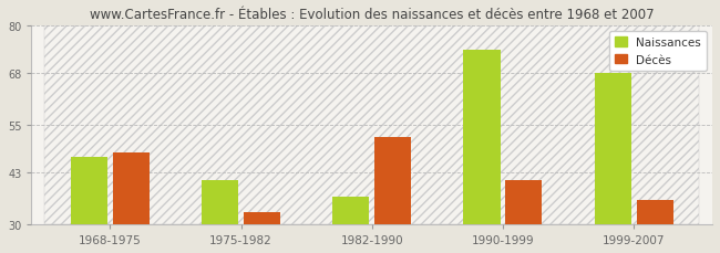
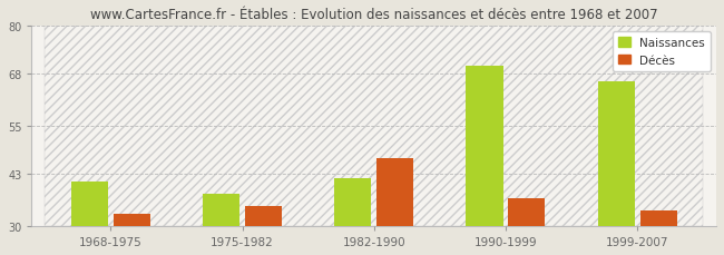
Naissances/1968-1975: 47 -> 41
Décès/1968-1975: 48 -> 33
Naissances/1975-1982: 41 -> 38
Décès/1975-1982: 33 -> 35
Naissances/1982-1990: 37 -> 42
Décès/1982-1990: 52 -> 47
Naissances/1990-1999: 74 -> 70
Décès/1990-1999: 41 -> 37
Naissances/1999-2007: 68 -> 66
Décès/1999-2007: 36 -> 34
